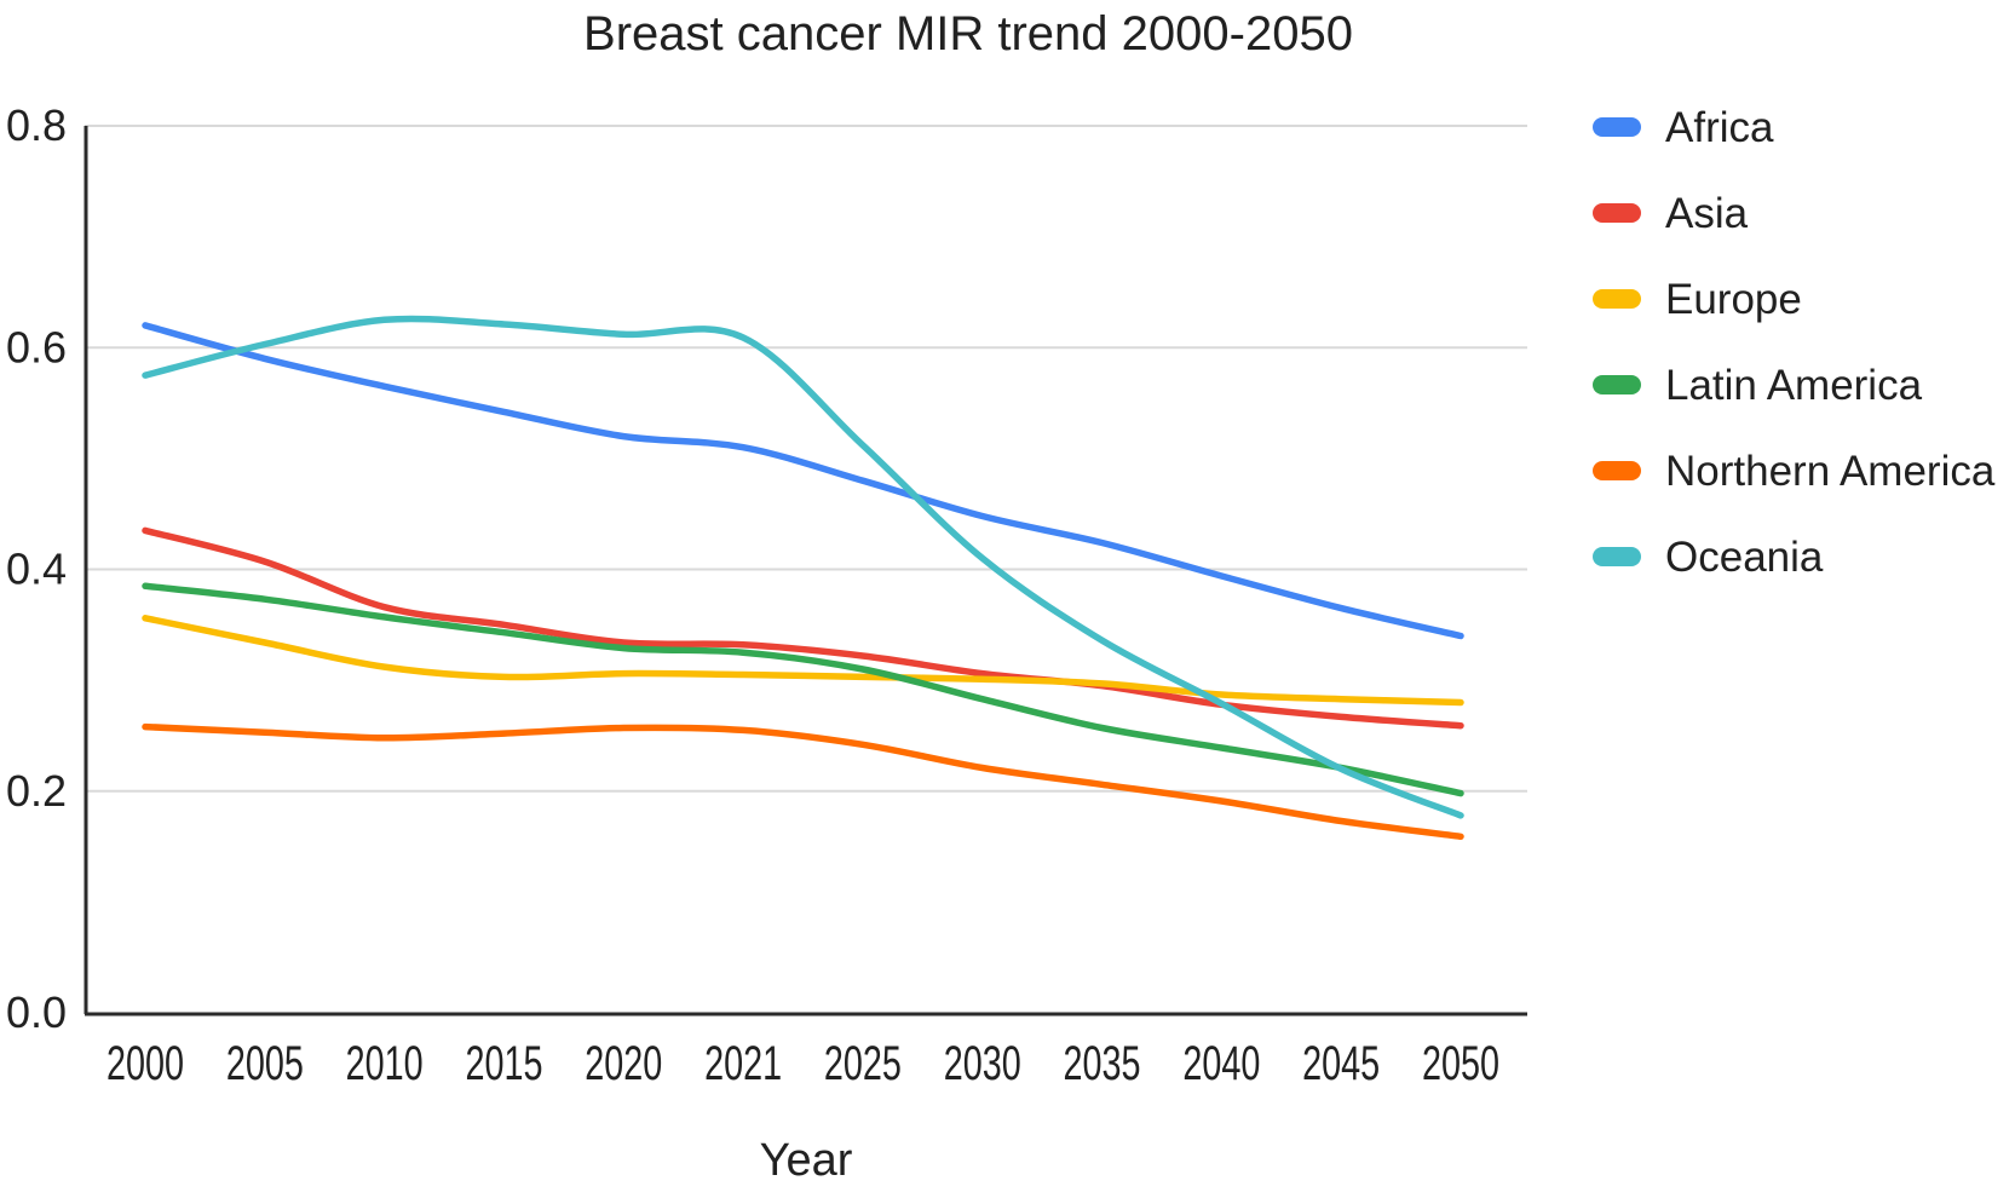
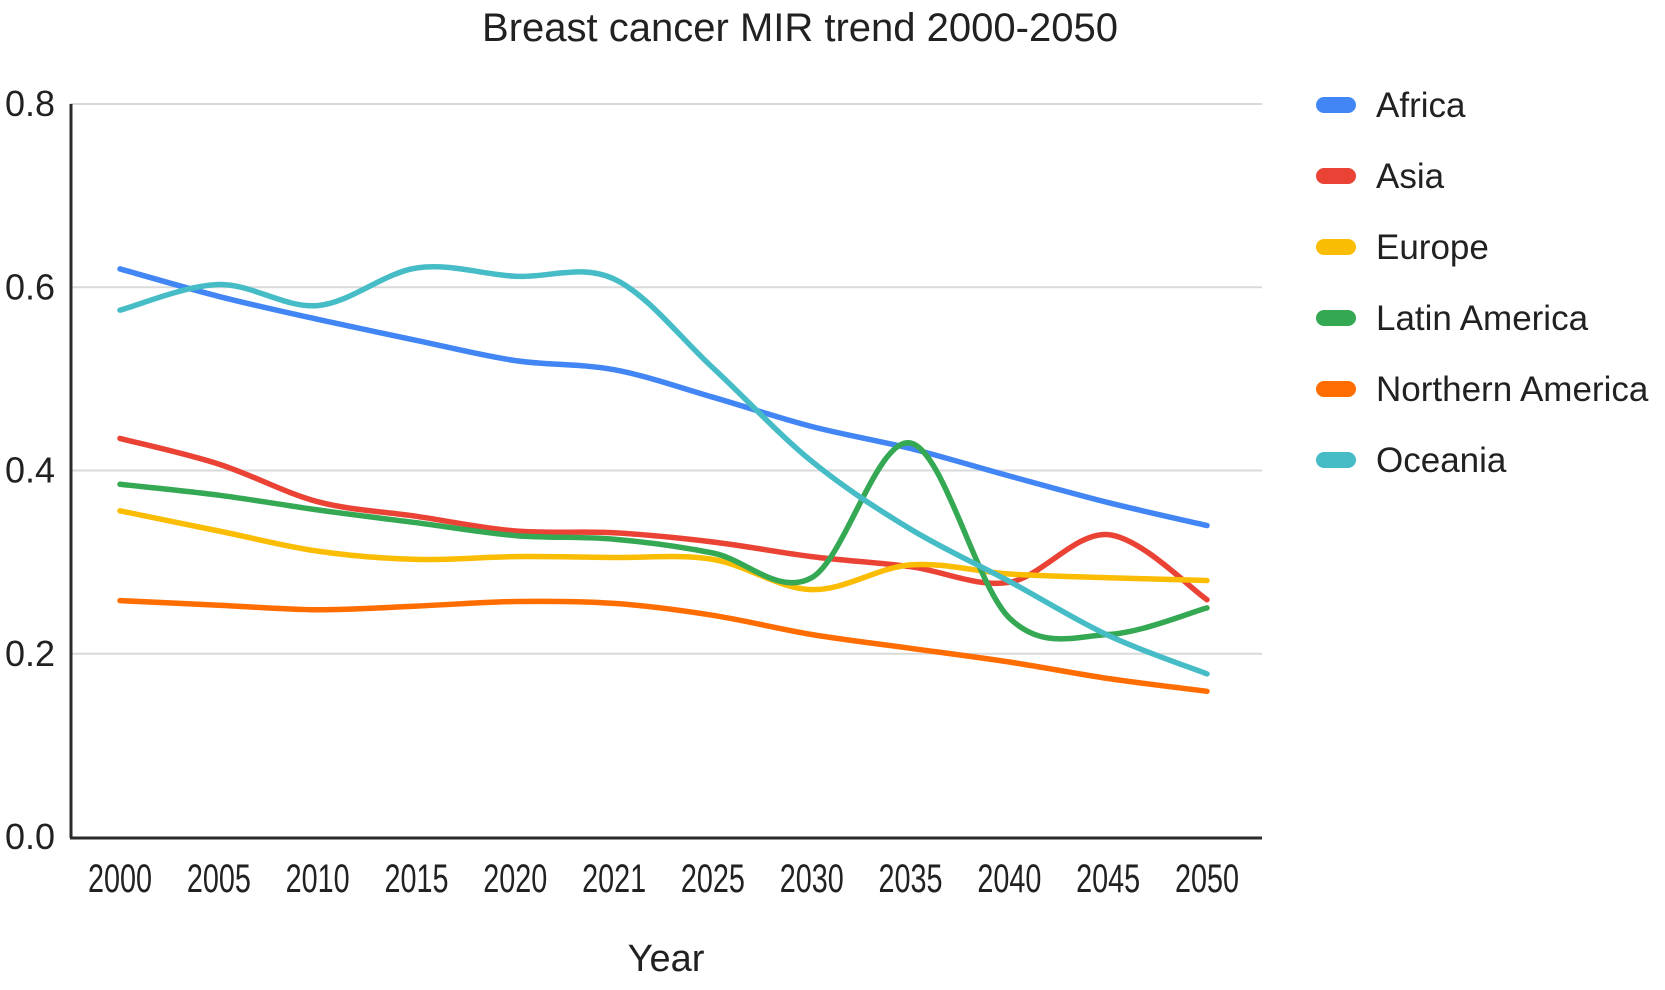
Oceania/2010: 0.62 -> 0.58
Europe/2030: 0.30 -> 0.27
Latin America/2035: 0.26 -> 0.43
Asia/2045: 0.27 -> 0.33
Latin America/2050: 0.20 -> 0.25
